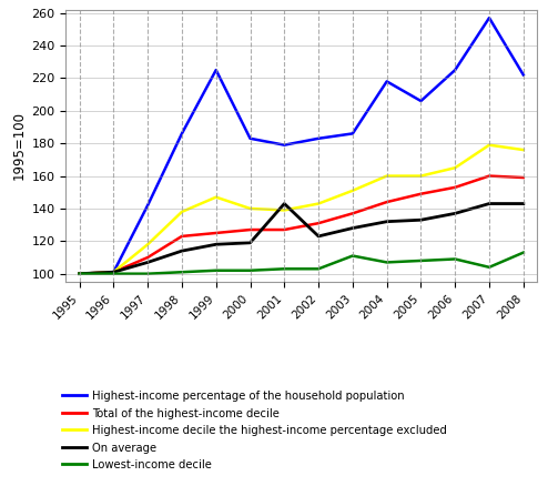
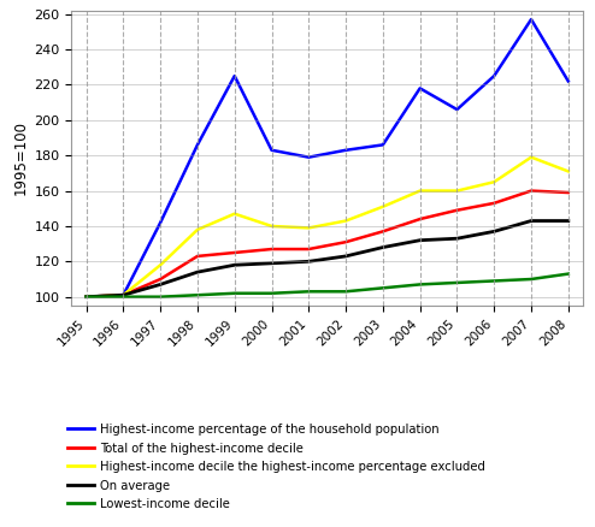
On average/2001: 143 -> 120
Lowest-income decile/2003: 111 -> 105
Lowest-income decile/2007: 104 -> 110
Highest-income decile the highest-income percentage excluded/2008: 176 -> 171
